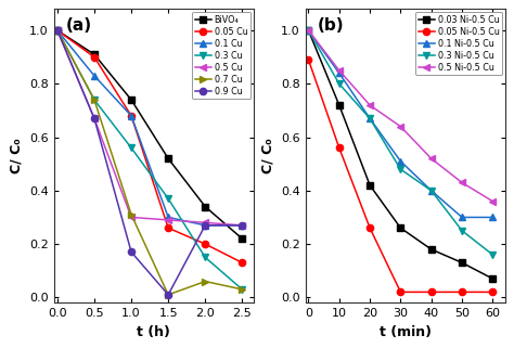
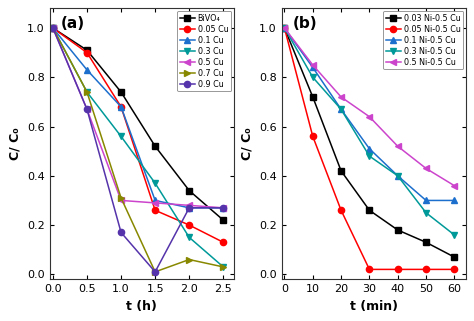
0.05 Ni-0.5 Cu/0: 0.89 -> 1.00
